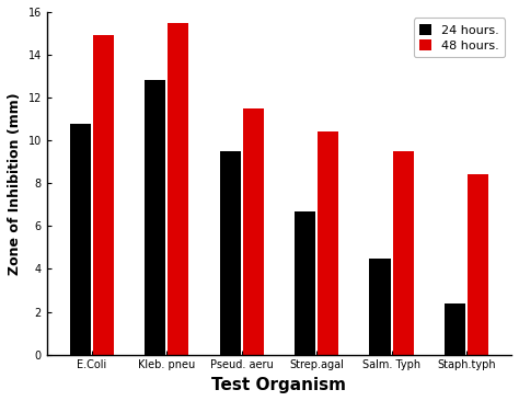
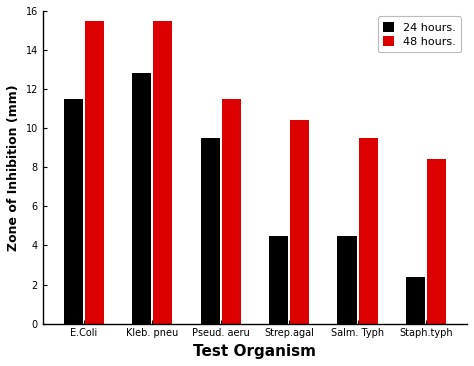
24 hours./E.Coli: 10.8 -> 11.5
48 hours./E.Coli: 14.9 -> 15.5
24 hours./Strep.agal: 6.7 -> 4.5
